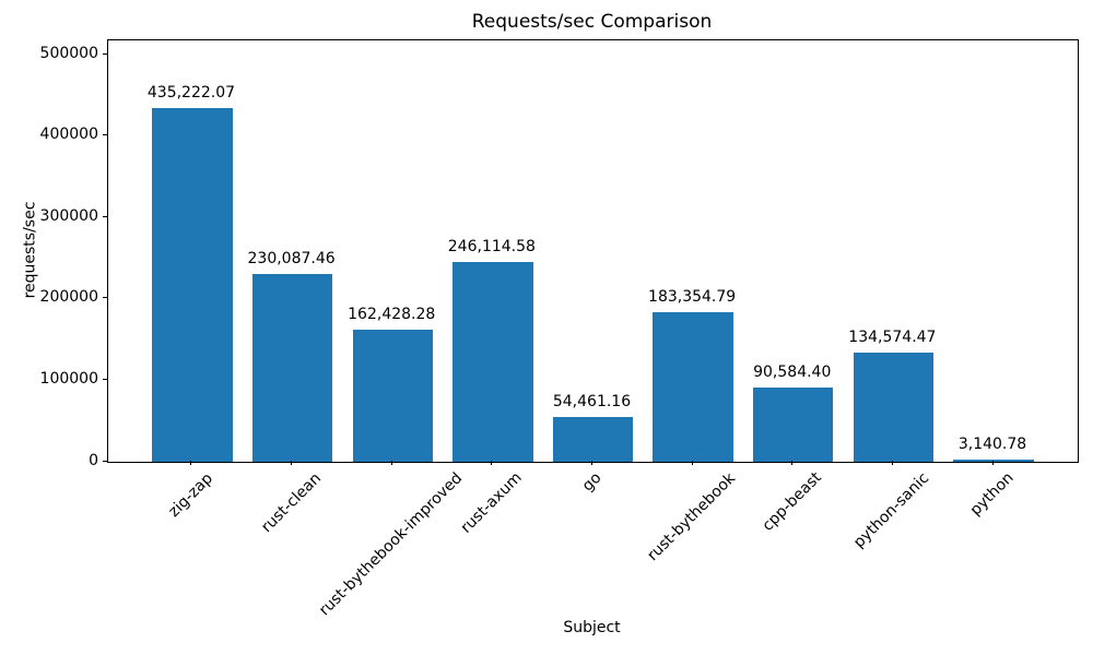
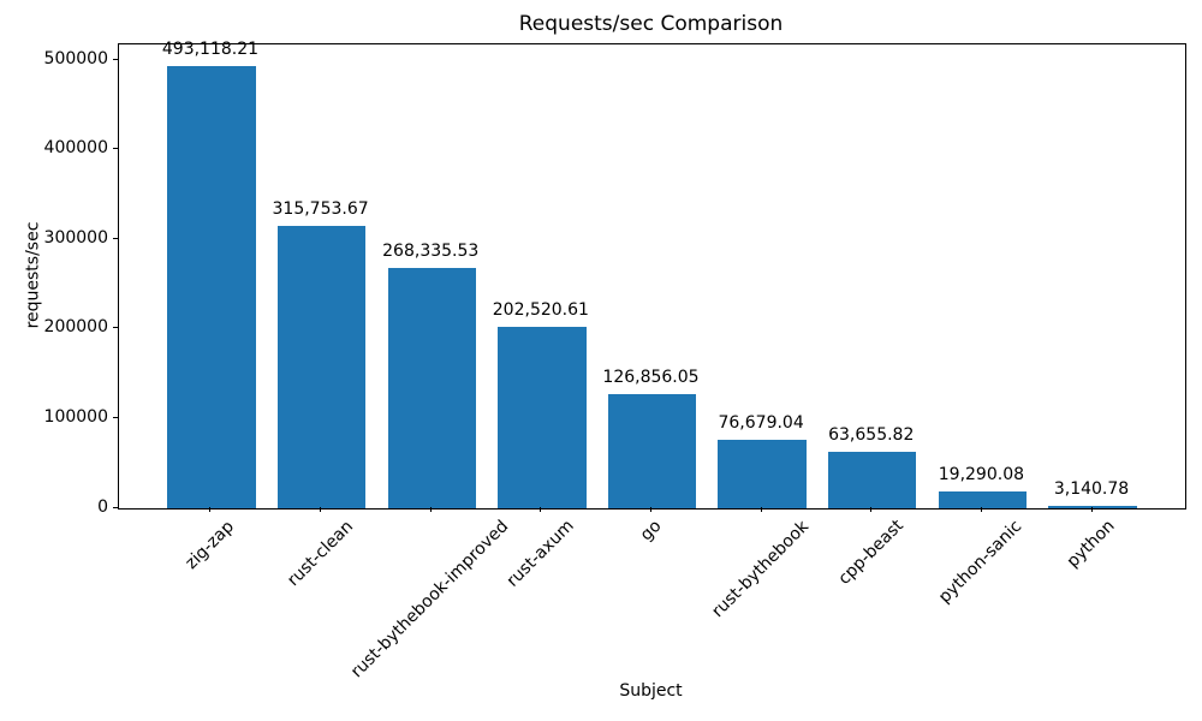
zig-zap: 435,222.07 -> 493,118.21
rust-clean: 230,087.46 -> 315,753.67
rust-bythebook-improved: 162,428.28 -> 268,335.53
rust-axum: 246,114.58 -> 202,520.61
go: 54,461.16 -> 126,856.05
rust-bythebook: 183,354.79 -> 76,679.04
cpp-beast: 90,584.40 -> 63,655.82
python-sanic: 134,574.47 -> 19,290.08
